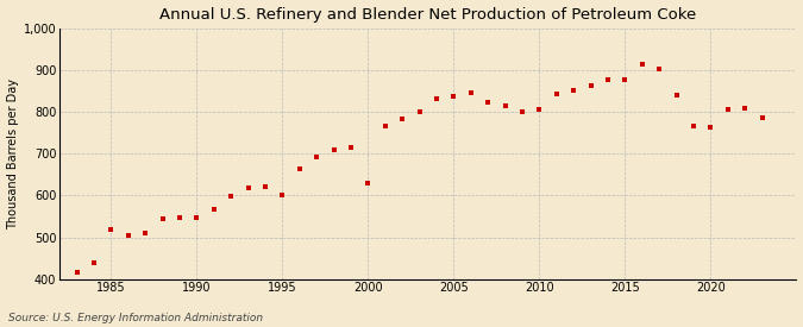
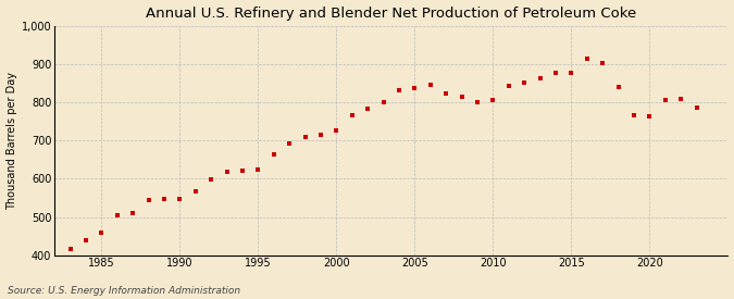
1985: 520 -> 460
1995: 600 -> 623
2000: 630 -> 725
